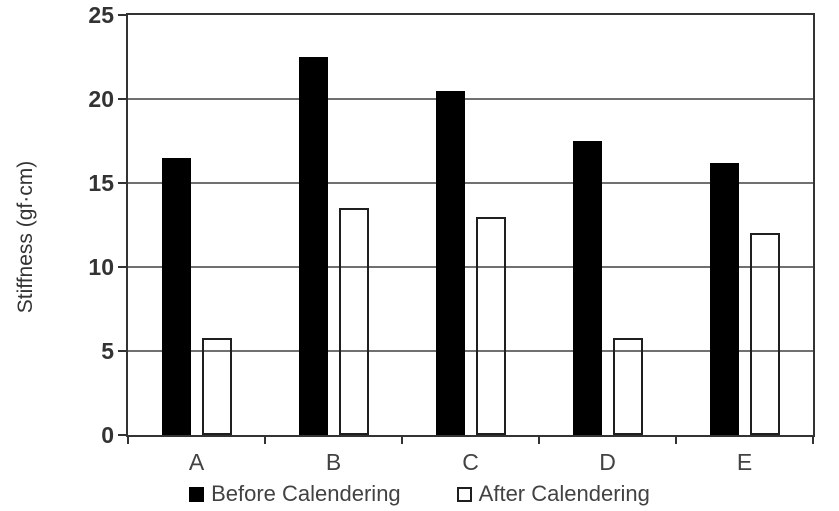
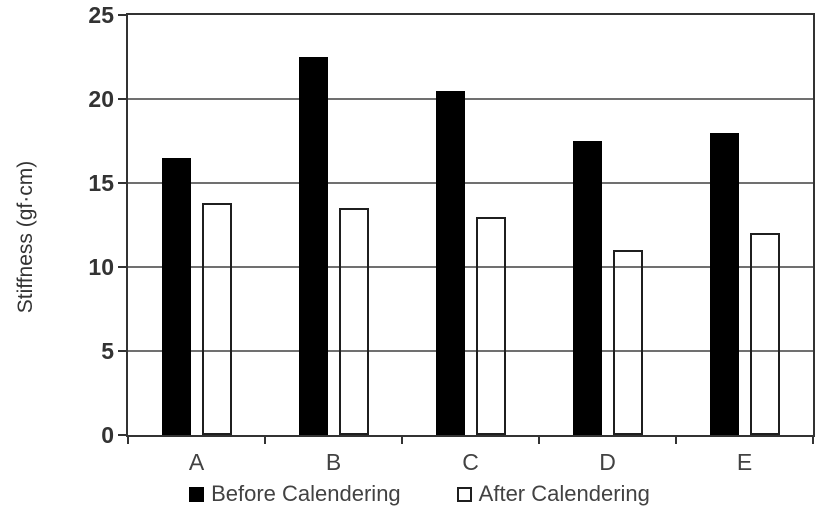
After Calendering/A: 5.8 -> 13.8
After Calendering/D: 5.8 -> 11.0
Before Calendering/E: 16.2 -> 18.0
